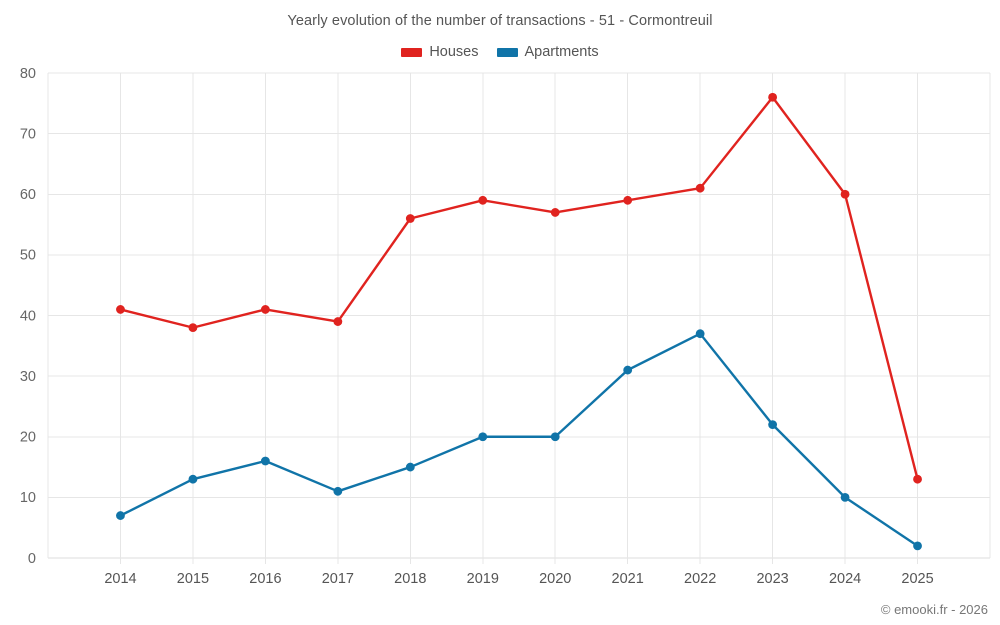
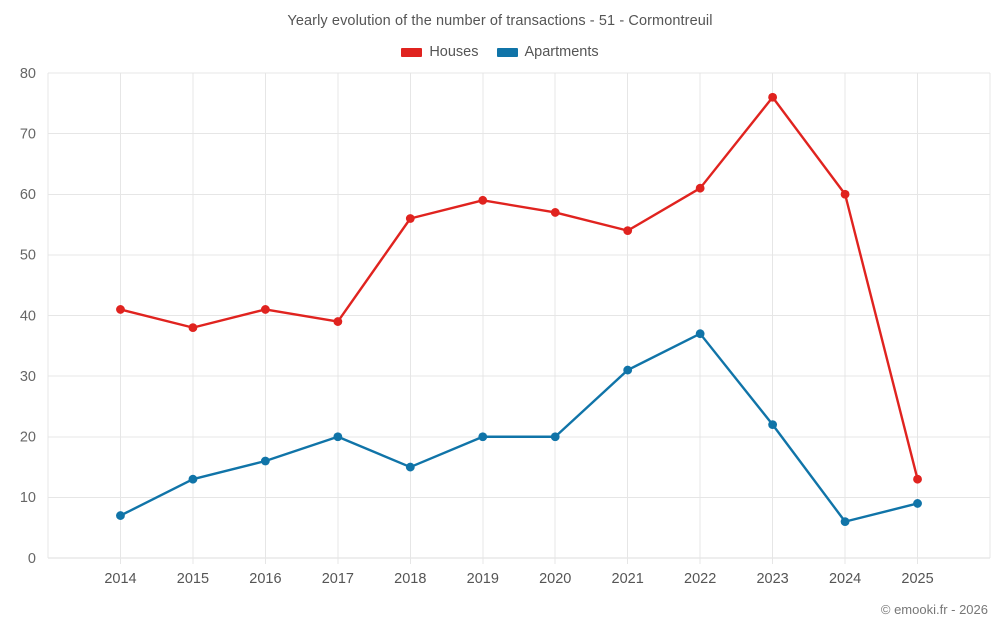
Apartments/2017: 11 -> 20
Houses/2021: 59 -> 54
Apartments/2024: 10 -> 6
Apartments/2025: 2 -> 9
